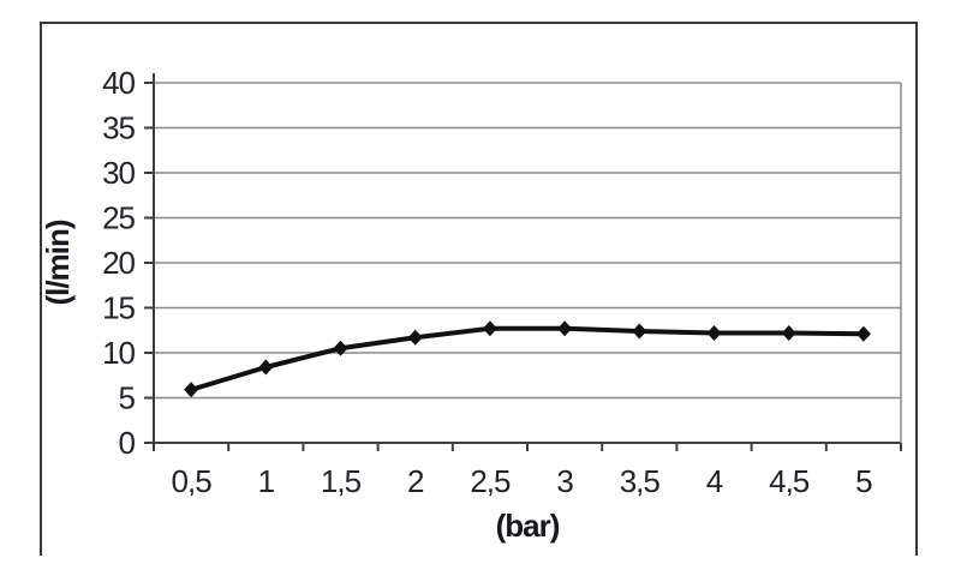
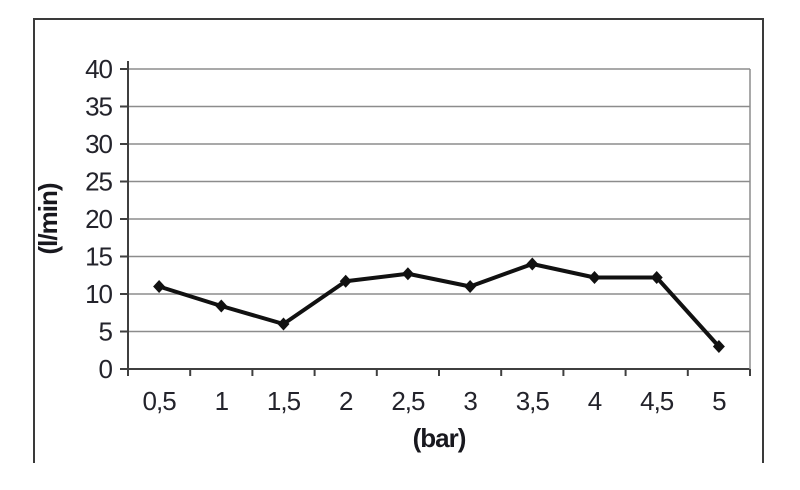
0,5: 6 -> 11
1,5: 10 -> 6
3: 13 -> 11
3,5: 12 -> 14
5: 12 -> 3
